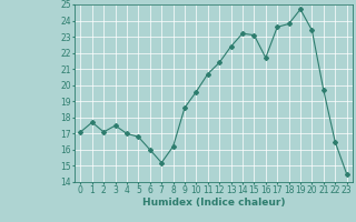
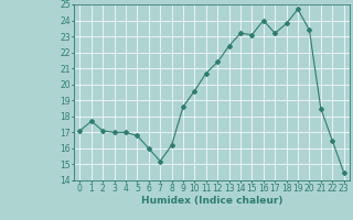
3: 17.5 -> 17.0
16: 21.7 -> 24.0
17: 23.6 -> 23.2
21: 19.7 -> 18.5
